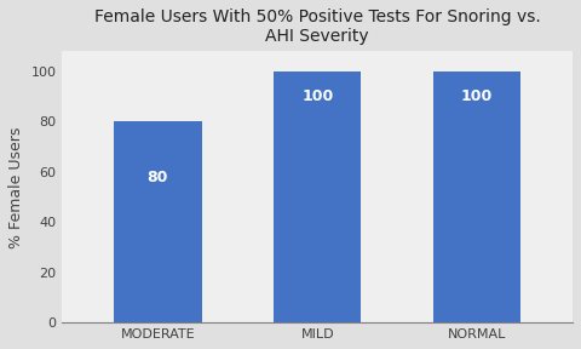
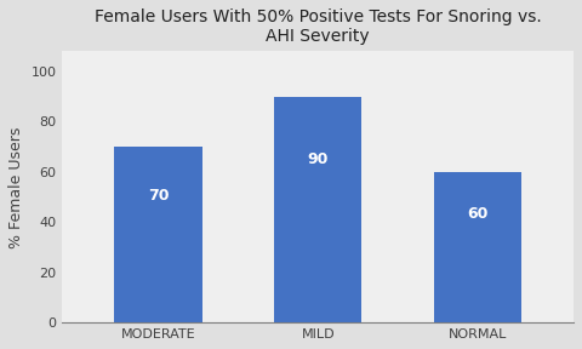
MODERATE: 80 -> 70
MILD: 100 -> 90
NORMAL: 100 -> 60
